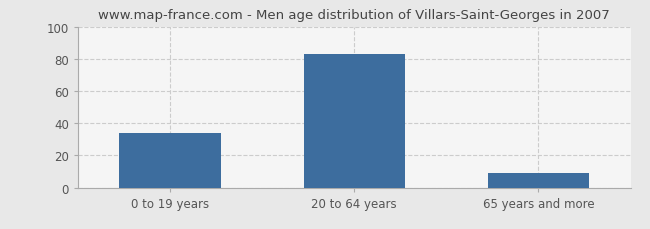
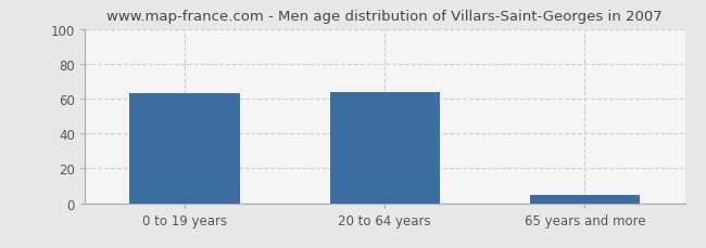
0 to 19 years: 34 -> 63
20 to 64 years: 83 -> 64
65 years and more: 9 -> 5
